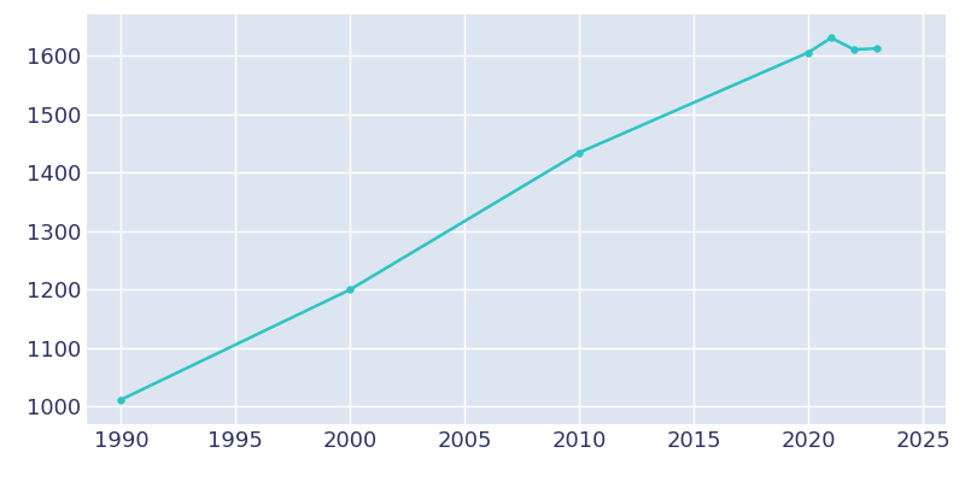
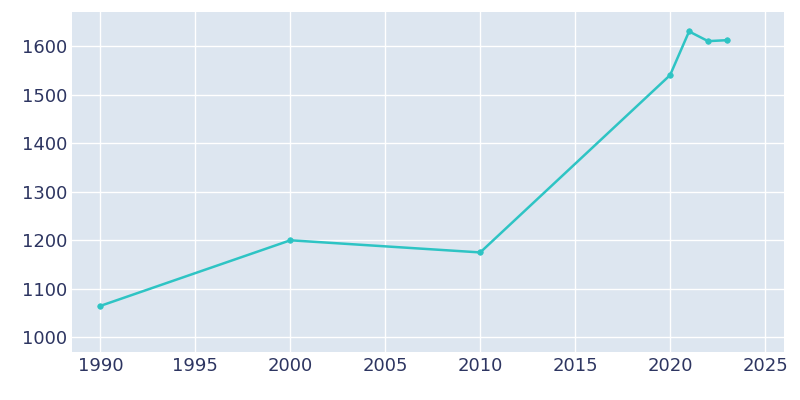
1990: 1012 -> 1065
2010: 1434 -> 1175
2020: 1605 -> 1540
